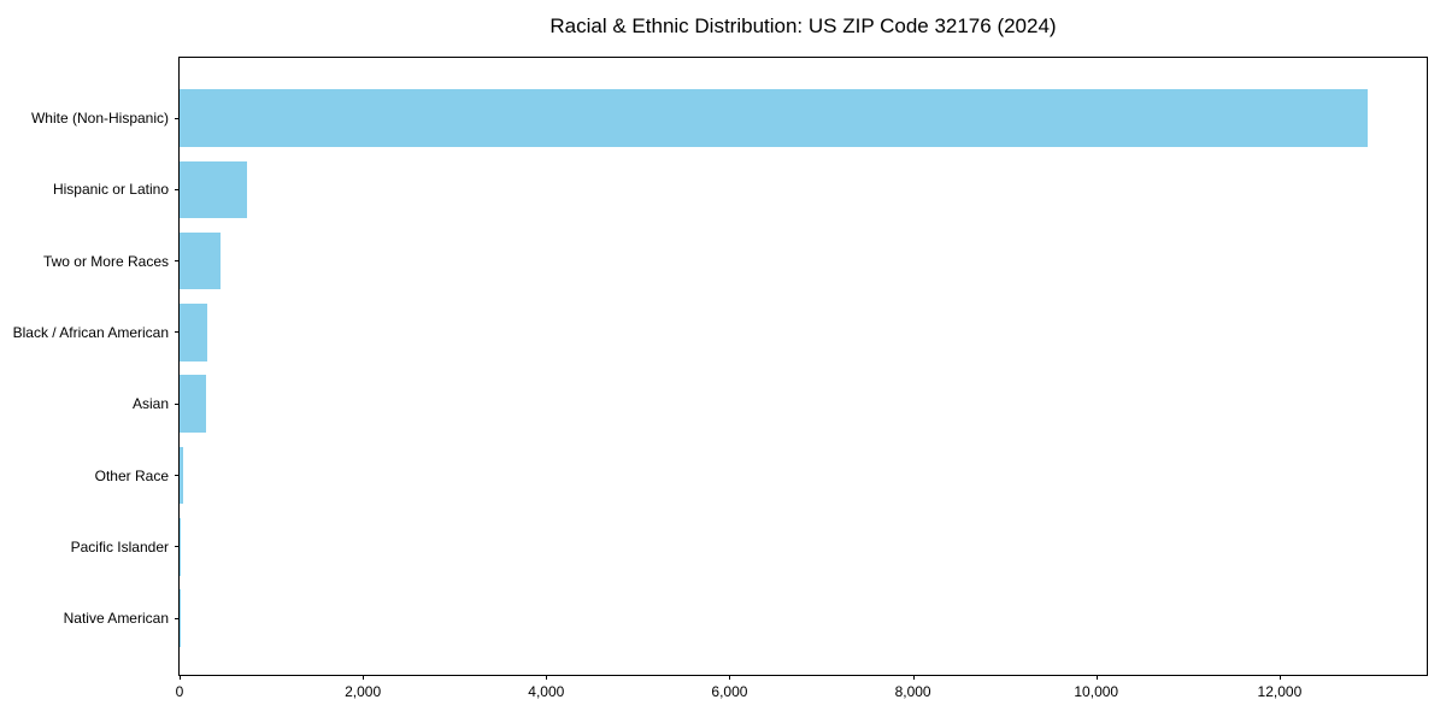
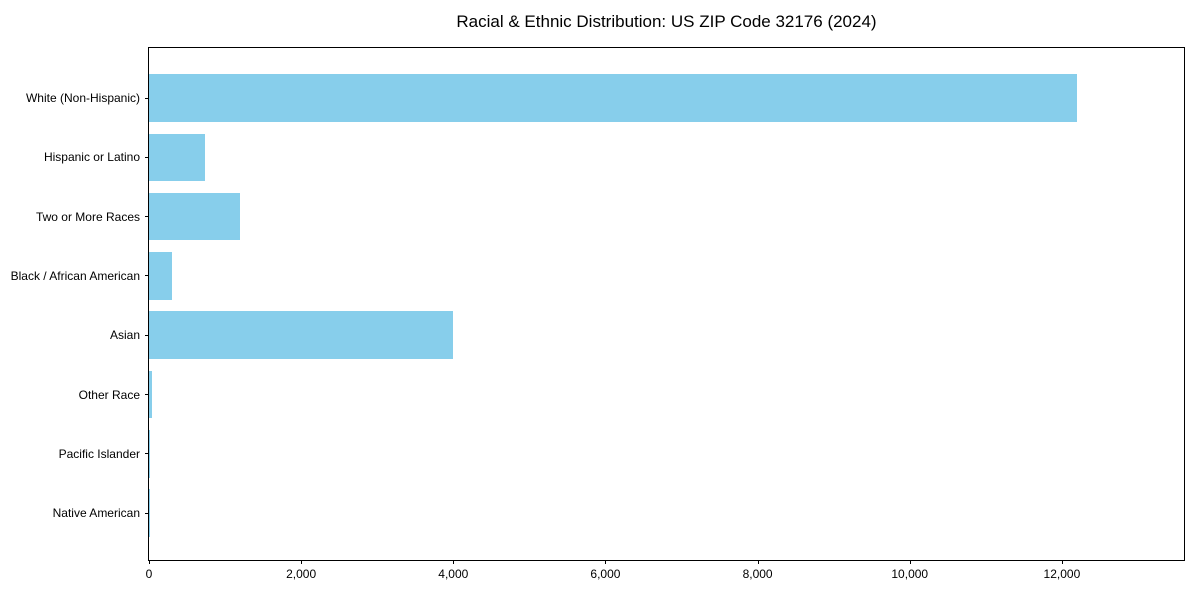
White (Non-Hispanic): 13000 -> 12200
Two or More Races: 400 -> 1200
Asian: 300 -> 4000
